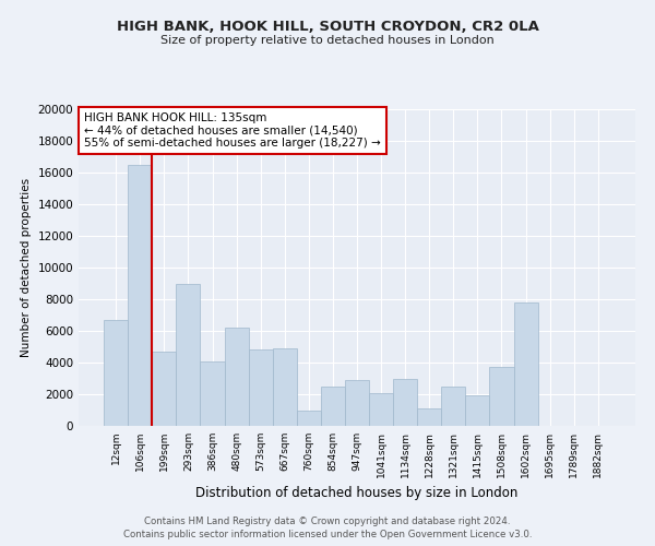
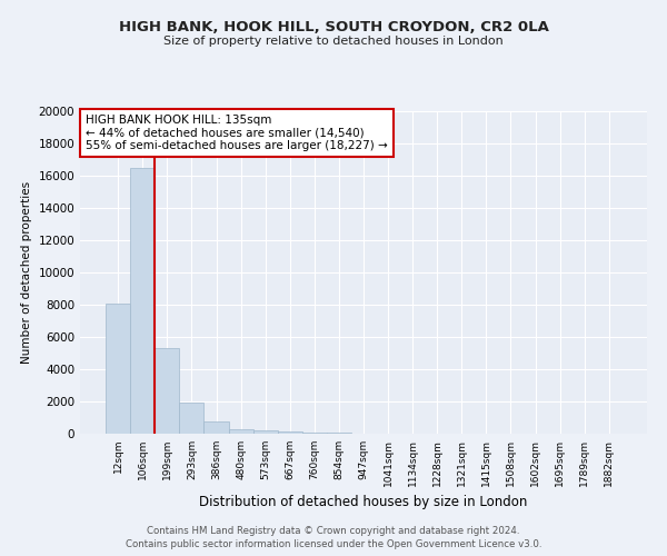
12sqm: 6700 -> 8100
199sqm: 4700 -> 5300
293sqm: 9000 -> 1900
386sqm: 4100 -> 800
480sqm: 6200 -> 300
573sqm: 4800 -> 200
667sqm: 4900 -> 200
760sqm: 1000 -> 100
854sqm: 2500 -> 0
947sqm: 2900 -> 0
1041sqm: 2100 -> 0
1134sqm: 3000 -> 0
1228sqm: 1100 -> 0
1321sqm: 2500 -> 0
1415sqm: 1900 -> 0
1508sqm: 3700 -> 0
1602sqm: 7800 -> 0
